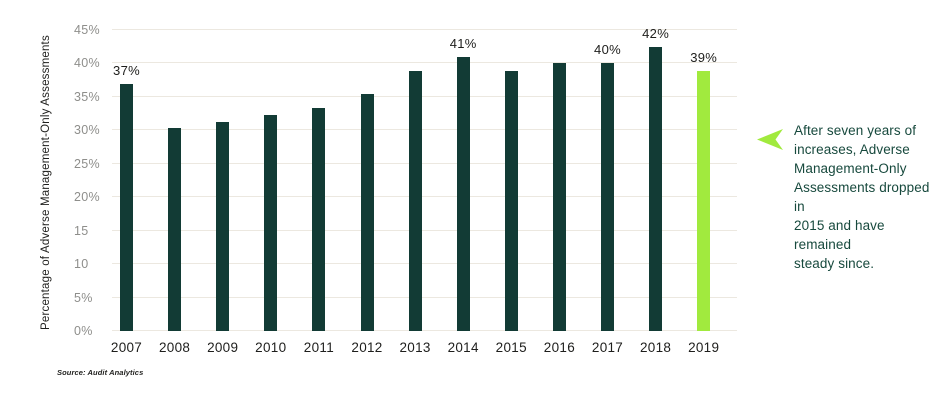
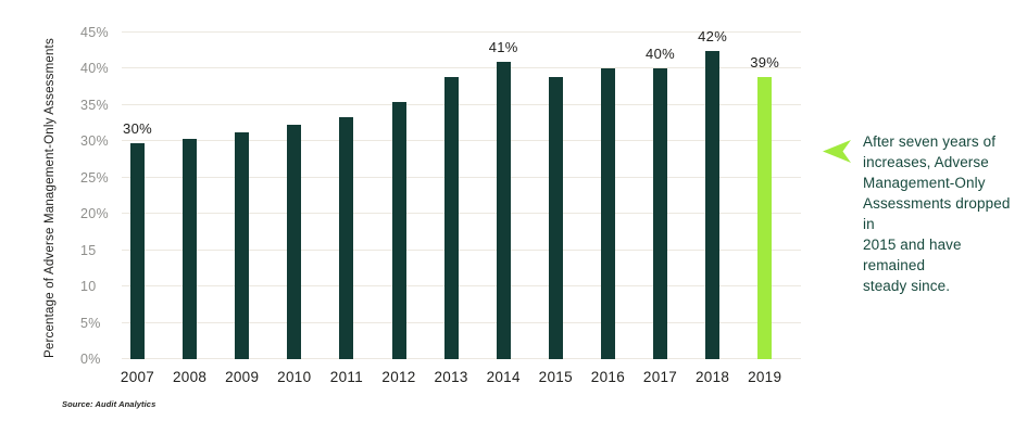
2007: 37% -> 30%
